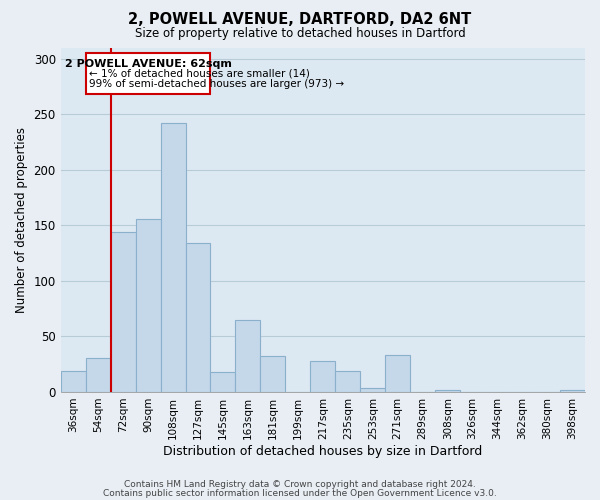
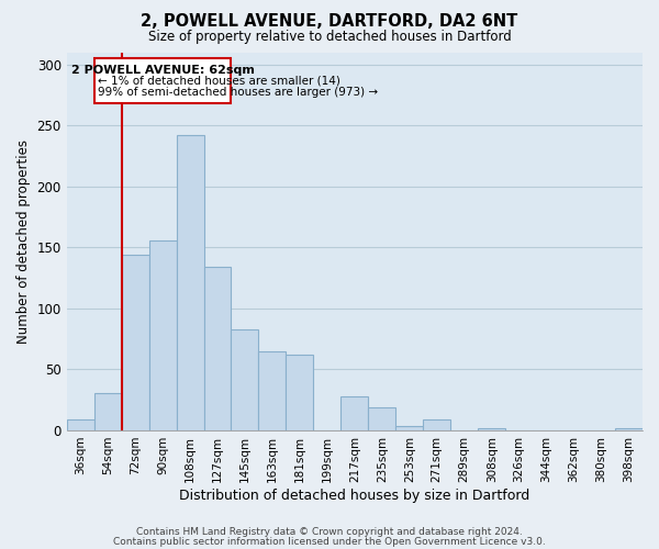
36sqm: 19 -> 9
145sqm: 18 -> 83
181sqm: 32 -> 62
271sqm: 33 -> 9
